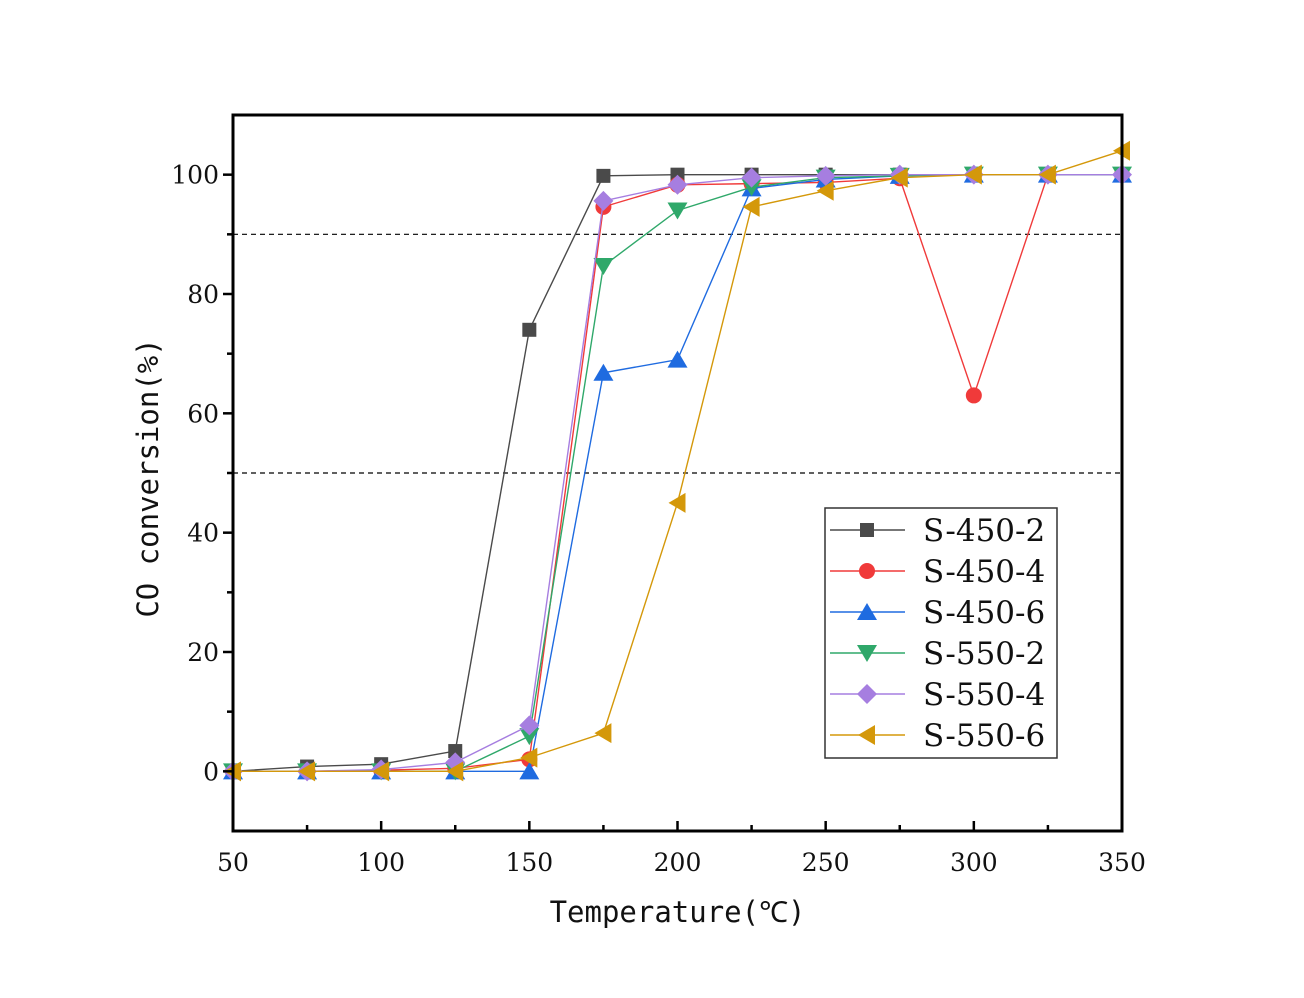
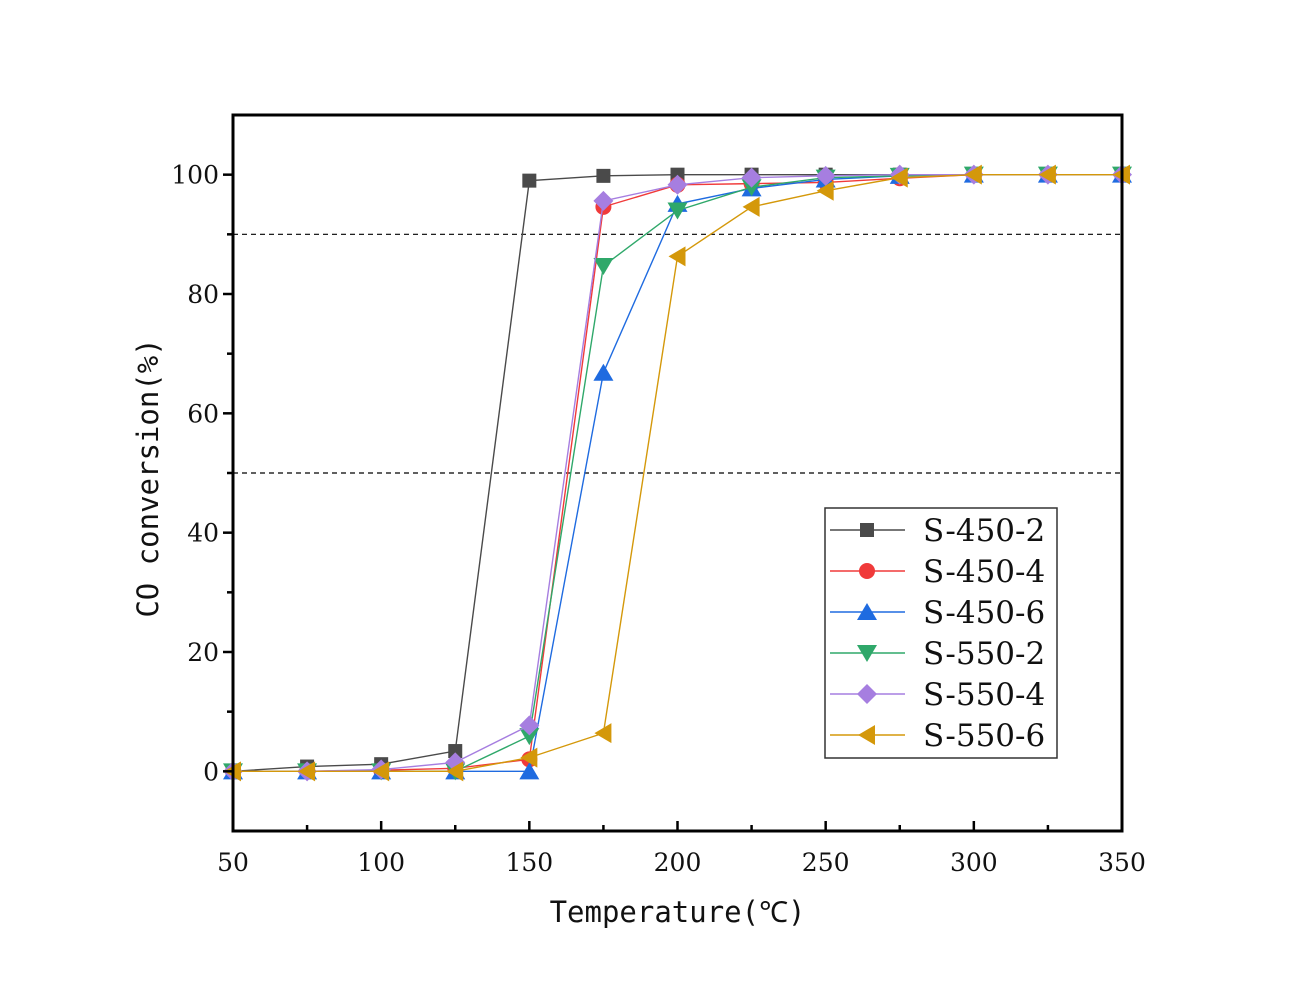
S-450-2/150: 74 -> 99
S-450-6/200: 69 -> 95
S-550-6/200: 45 -> 86
S-450-4/300: 63 -> 100
S-550-6/350: 104 -> 100
